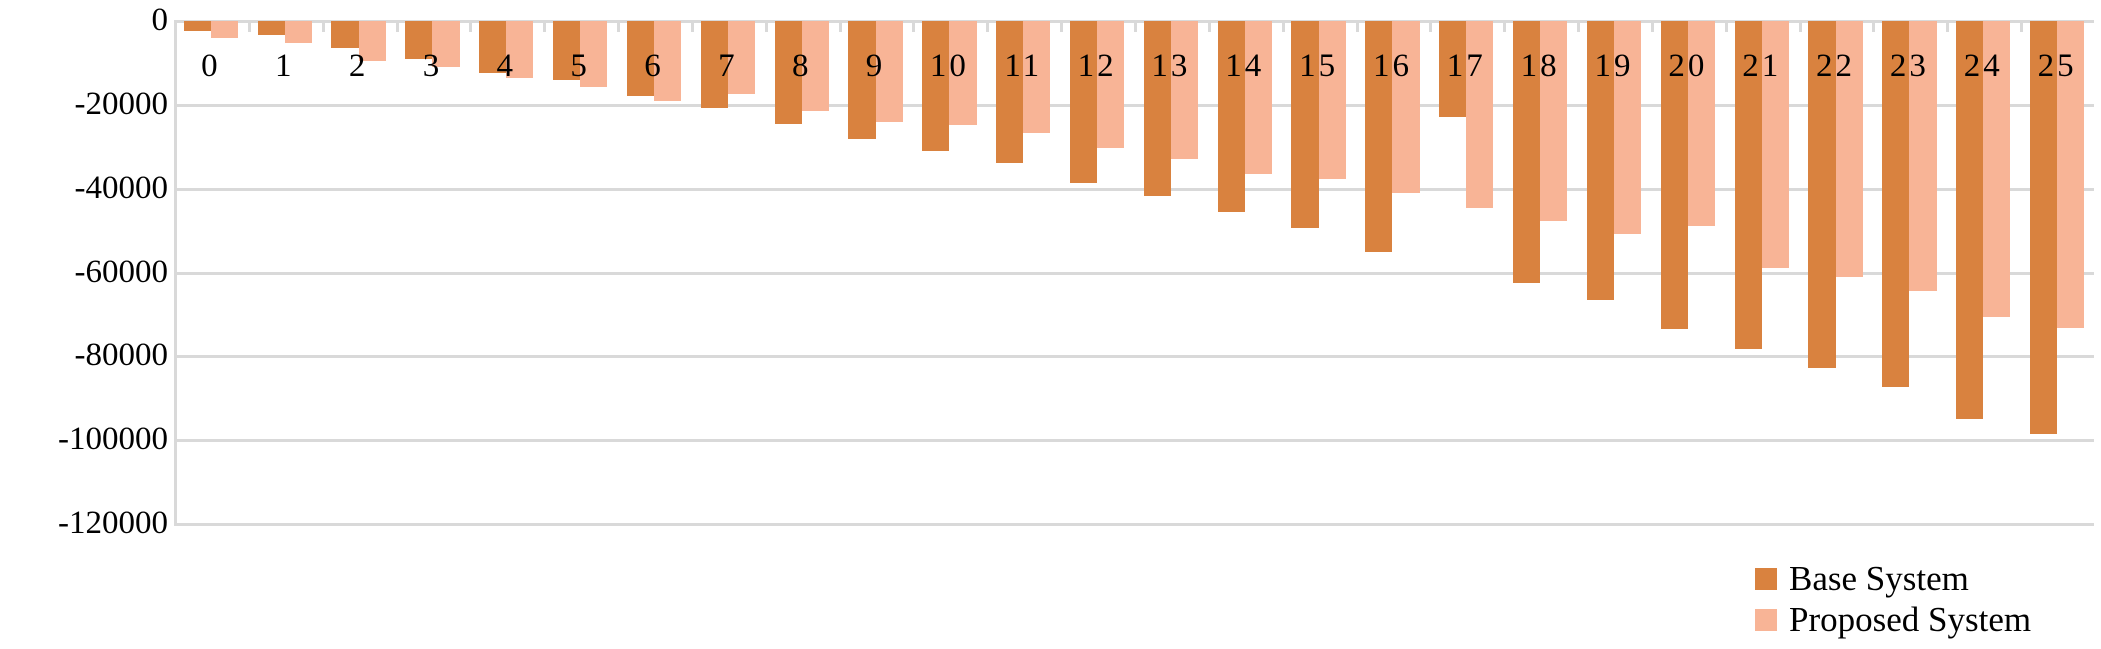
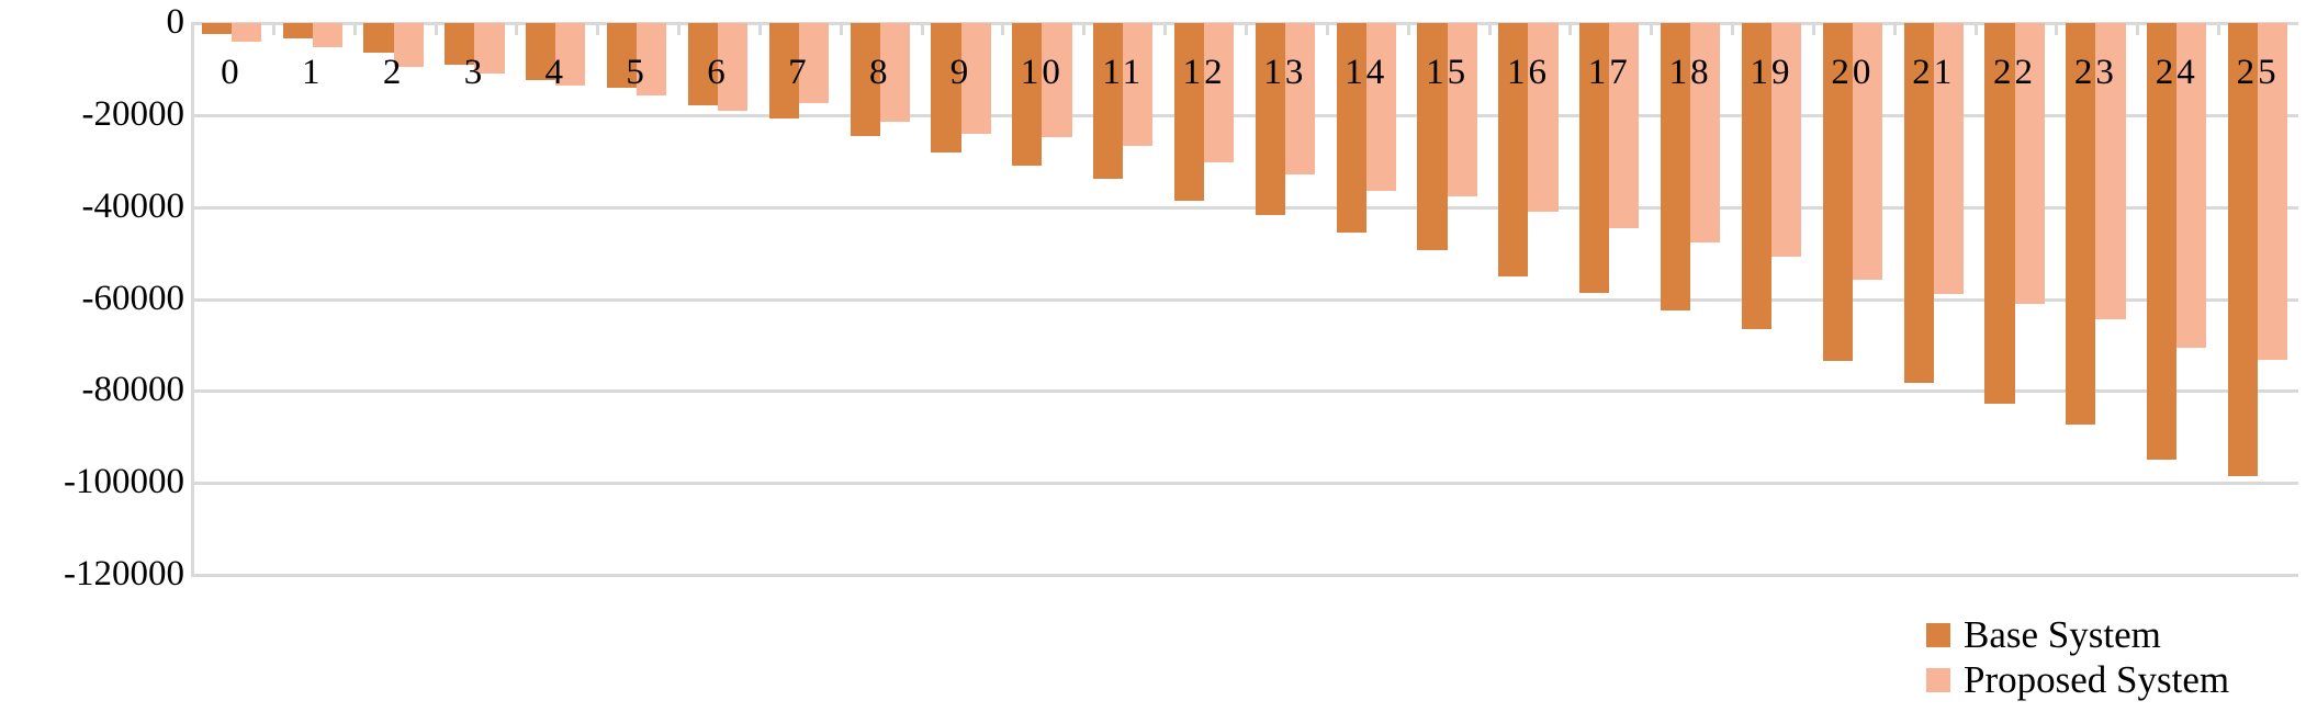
Base System/17: -23000 -> -59000
Proposed System/20: -49000 -> -56000
